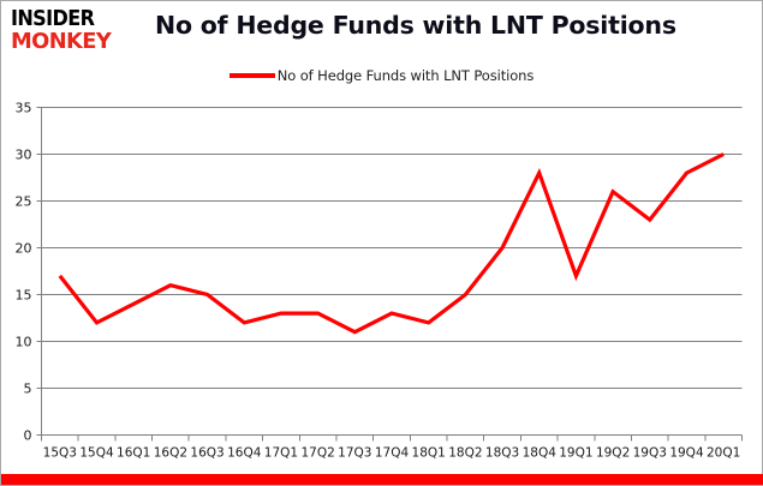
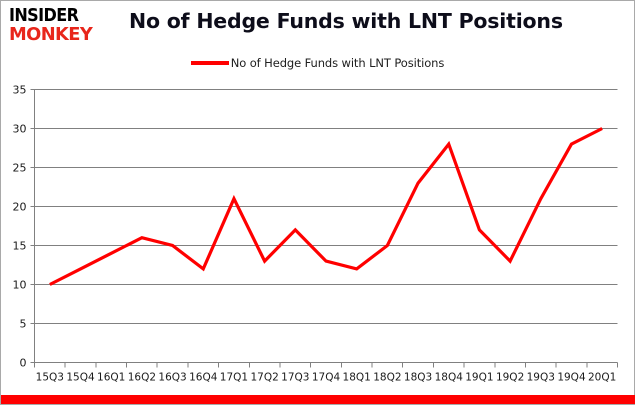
15Q3: 17 -> 10
17Q1: 13 -> 21
17Q3: 11 -> 17
18Q3: 20 -> 23
19Q2: 26 -> 13
19Q3: 23 -> 21
